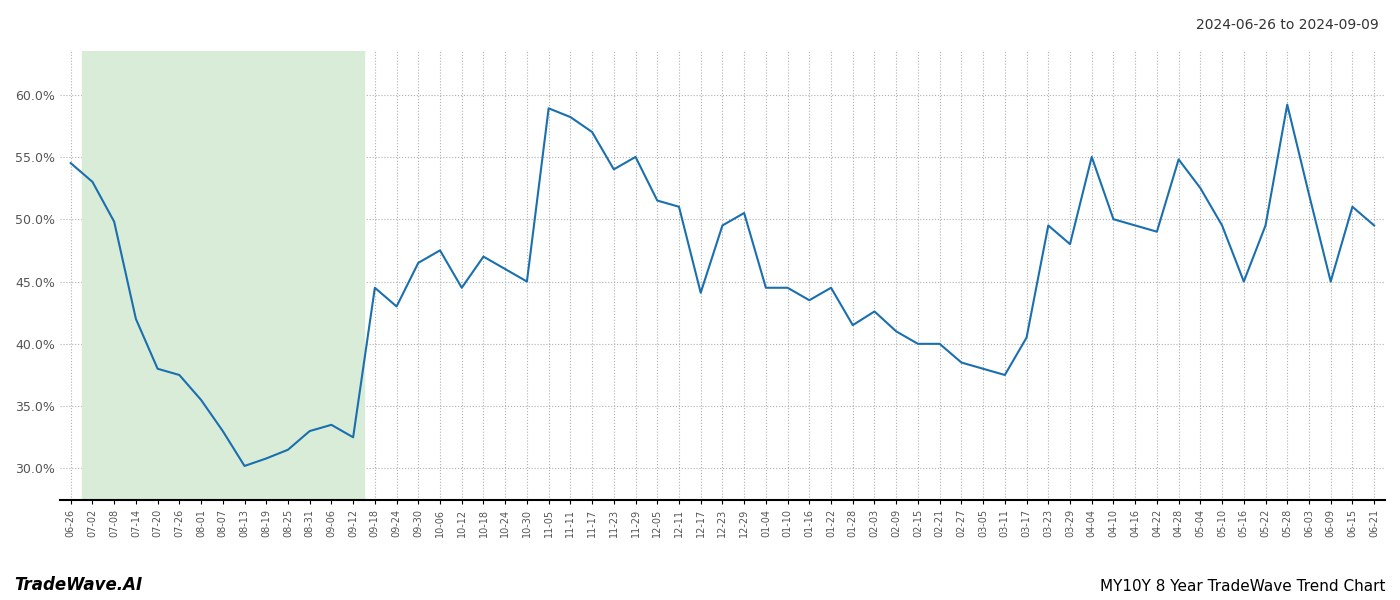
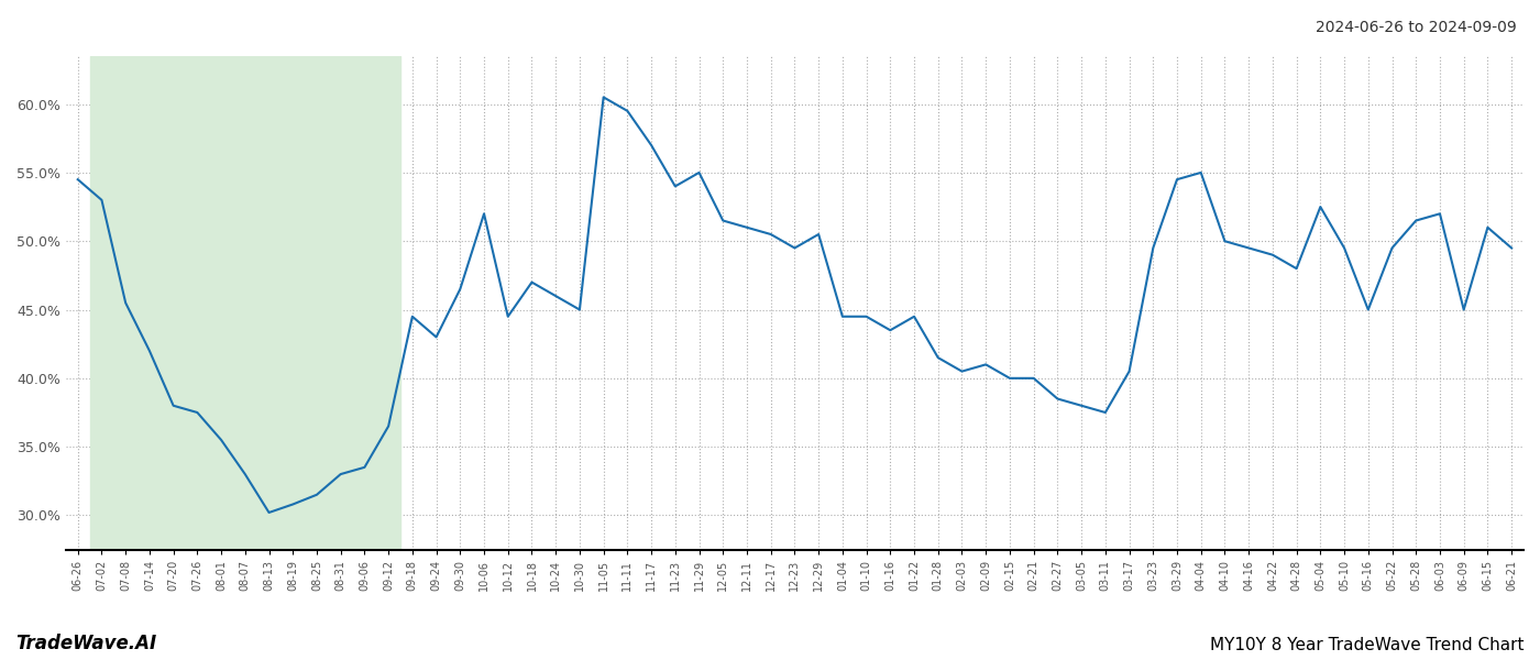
07-08: 49.8% -> 45.5%
09-12: 32.5% -> 36.5%
10-06: 47.5% -> 52.0%
11-05: 58.9% -> 60.5%
11-11: 58.2% -> 59.5%
12-17: 44.1% -> 50.5%
02-03: 42.6% -> 40.5%
03-29: 48.0% -> 54.5%
04-28: 54.8% -> 48.0%
05-28: 59.2% -> 51.5%
